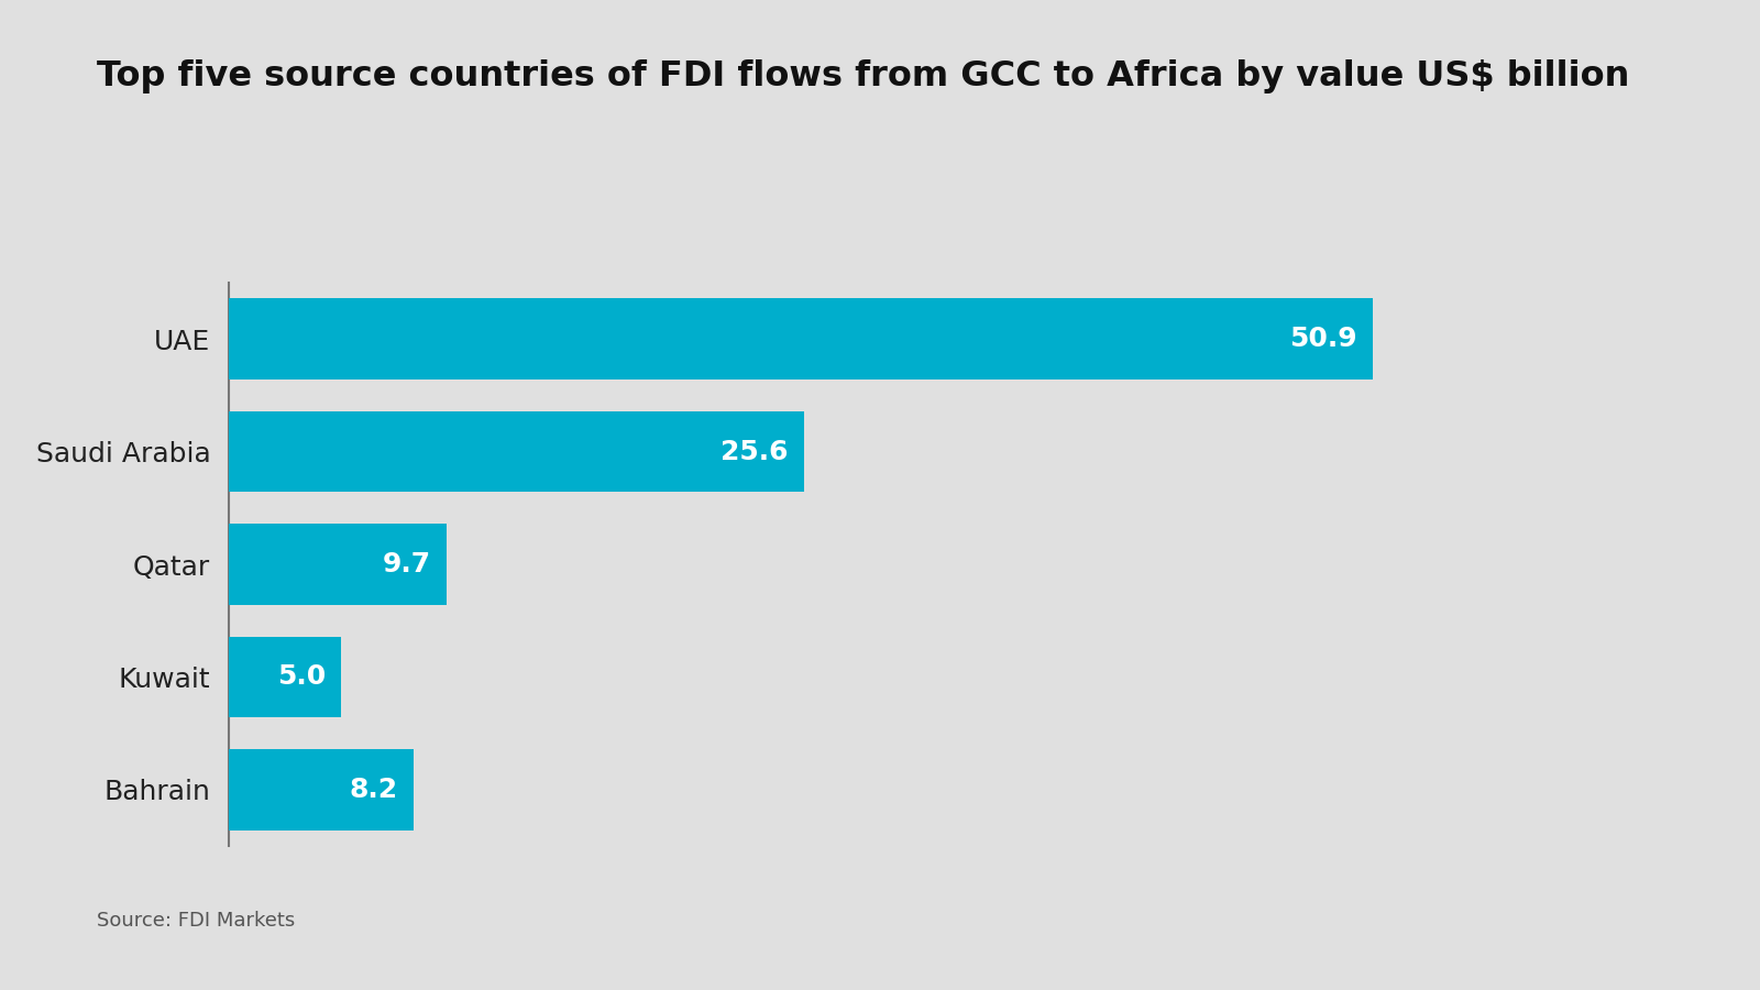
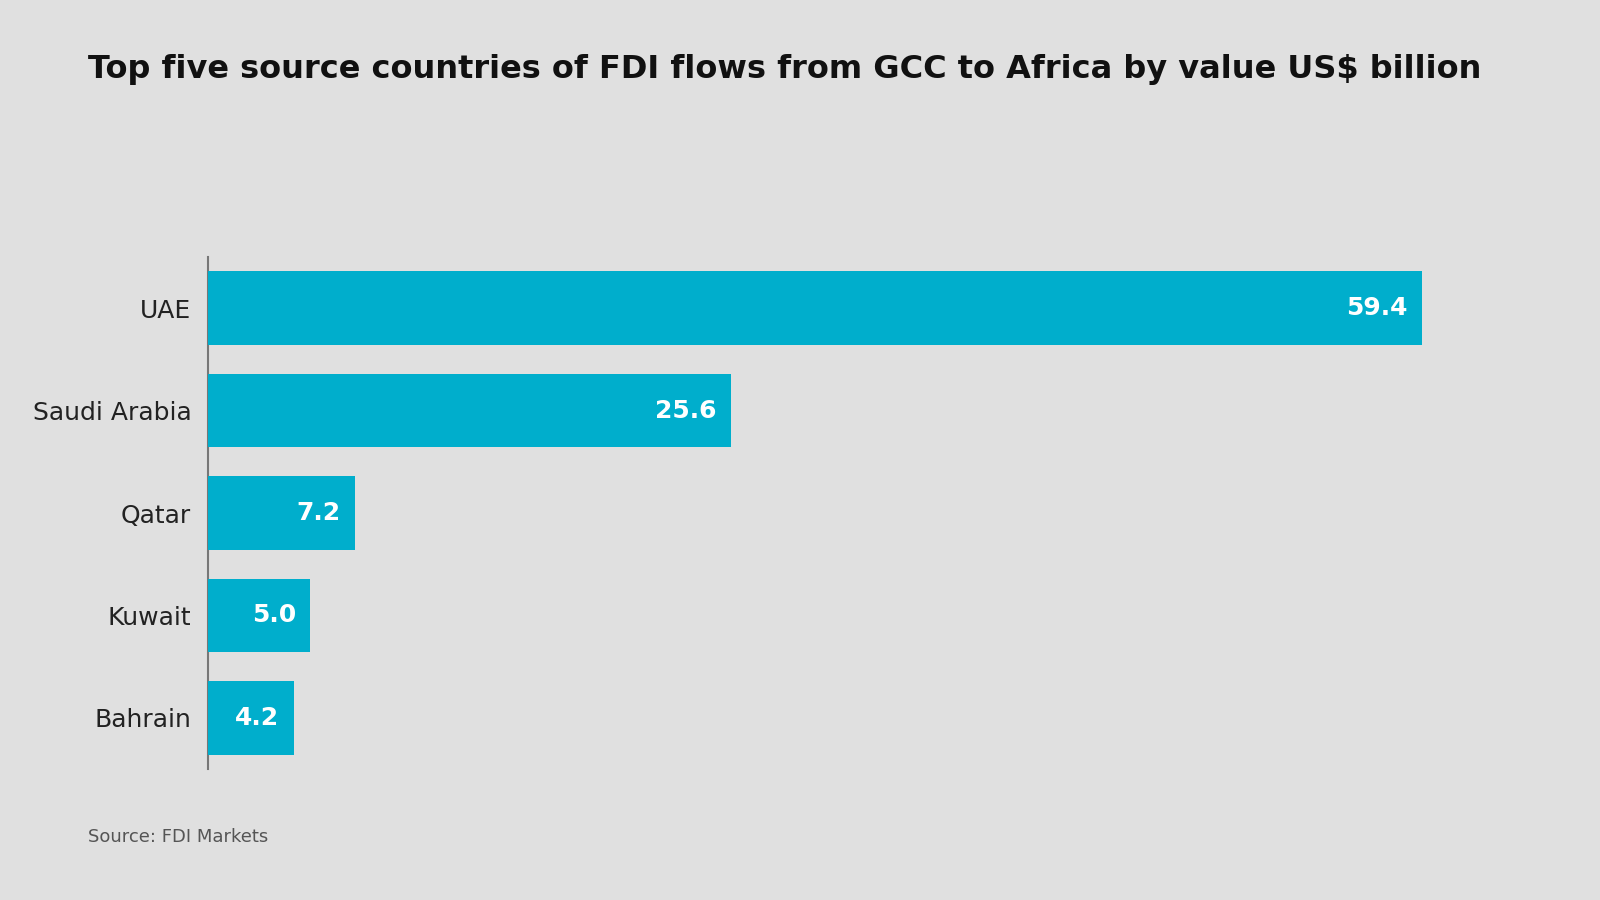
UAE: 50.9 -> 59.4
Qatar: 9.7 -> 7.2
Bahrain: 8.2 -> 4.2
